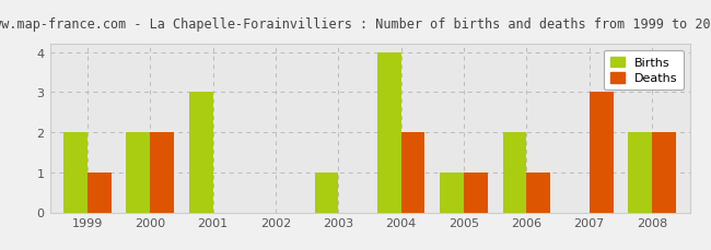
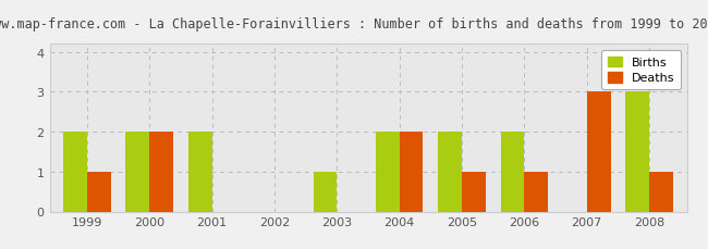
Births/2001: 3 -> 2
Births/2004: 4 -> 2
Births/2005: 1 -> 2
Births/2008: 2 -> 3
Deaths/2008: 2 -> 1
